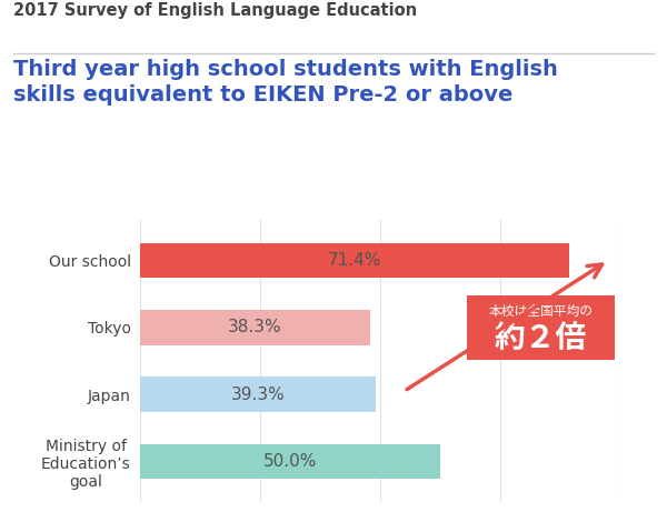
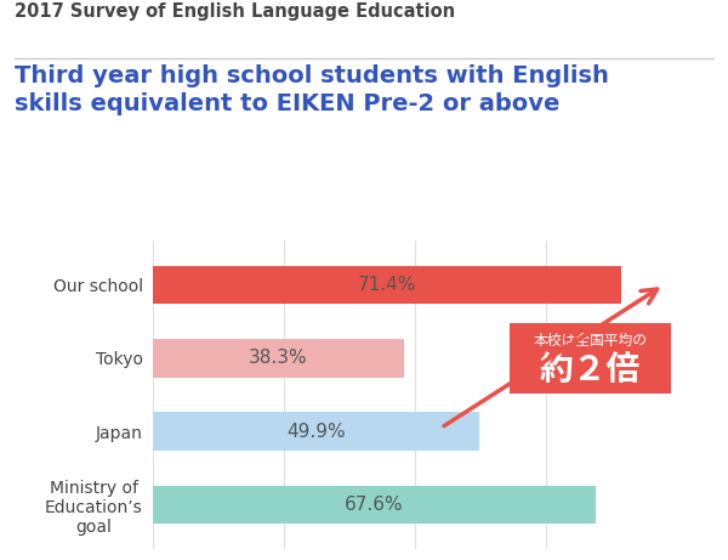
Japan: 39.3% -> 49.9%
Ministry of Education’s goal: 50.0% -> 67.6%
